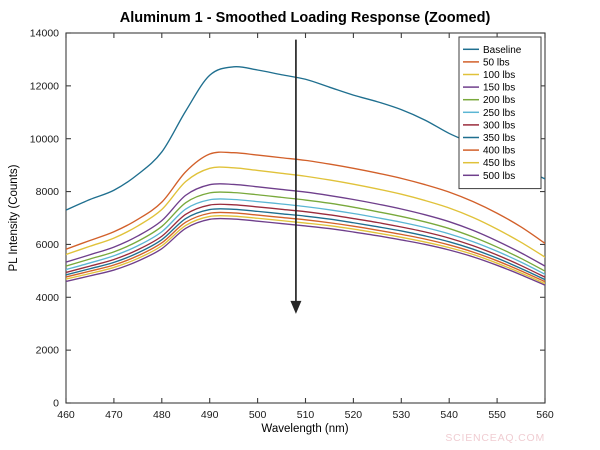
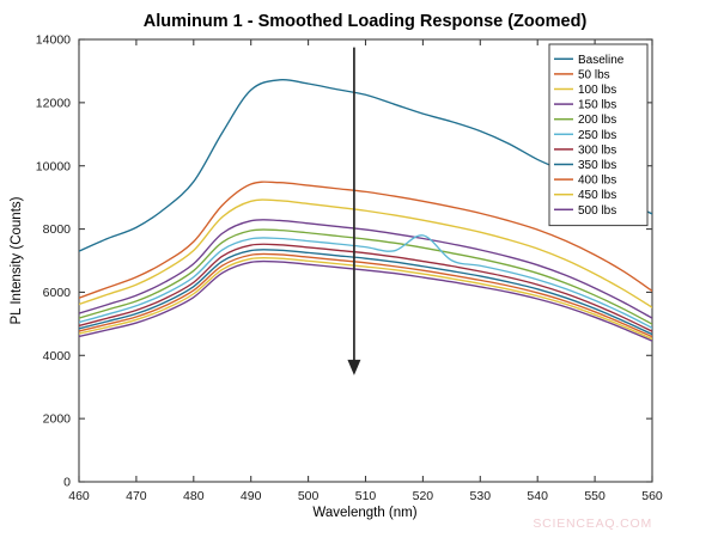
250 lbs/520: 7200 -> 7800
